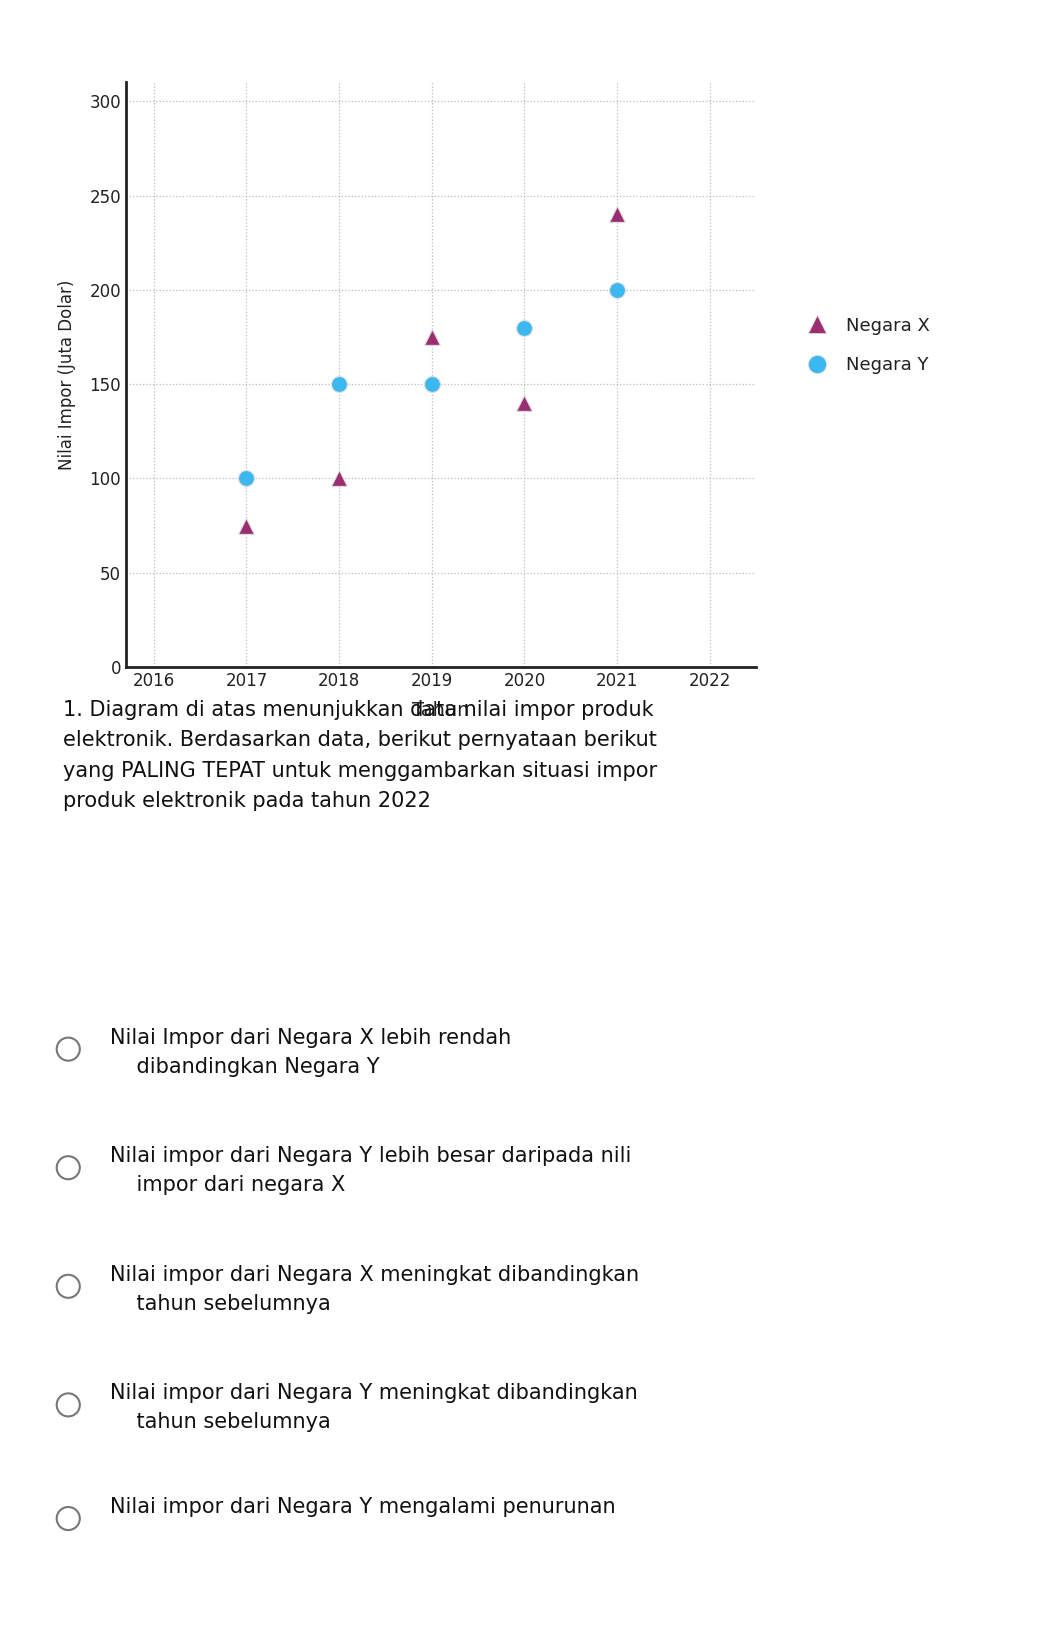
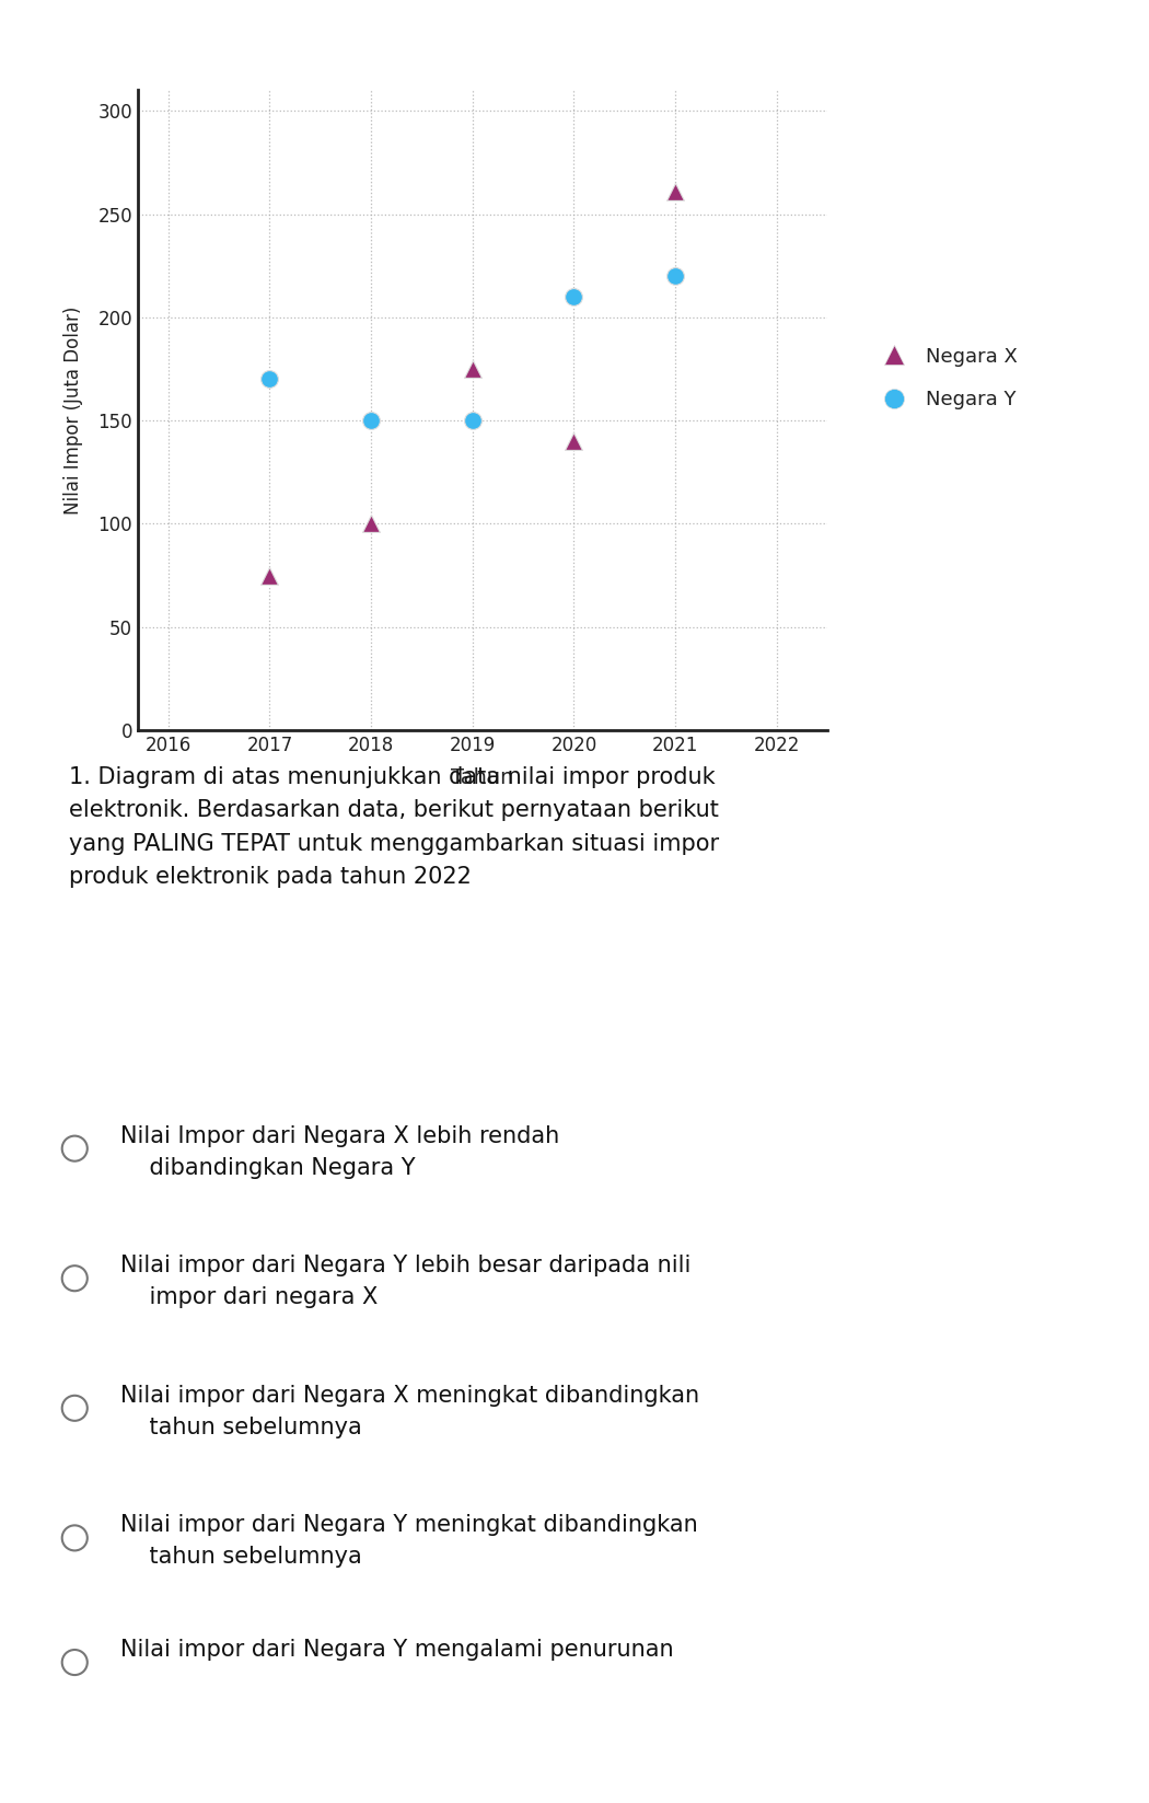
Negara Y/2017: 100 -> 170
Negara Y/2020: 180 -> 210
Negara X/2021: 240 -> 261
Negara Y/2021: 200 -> 220
